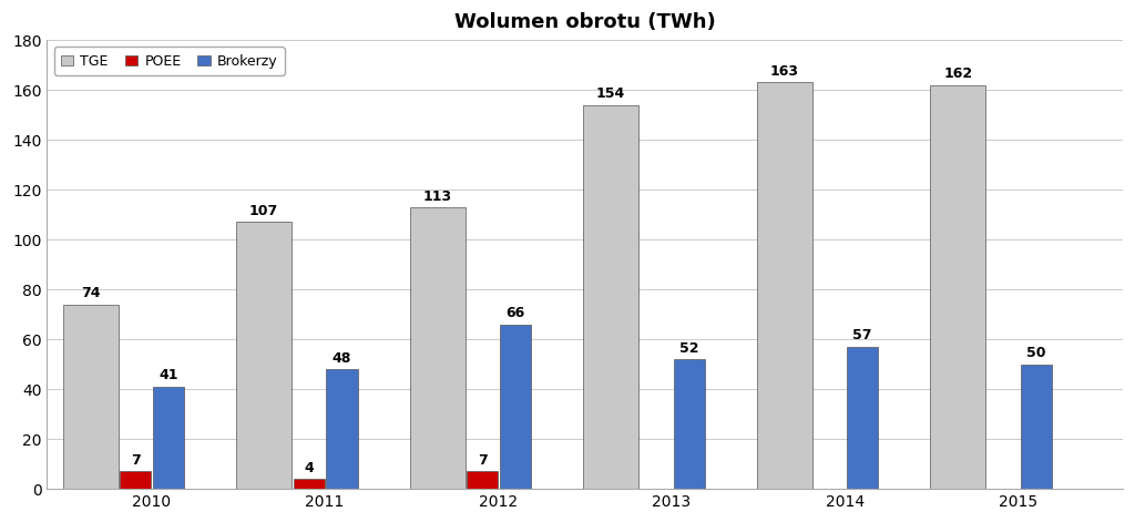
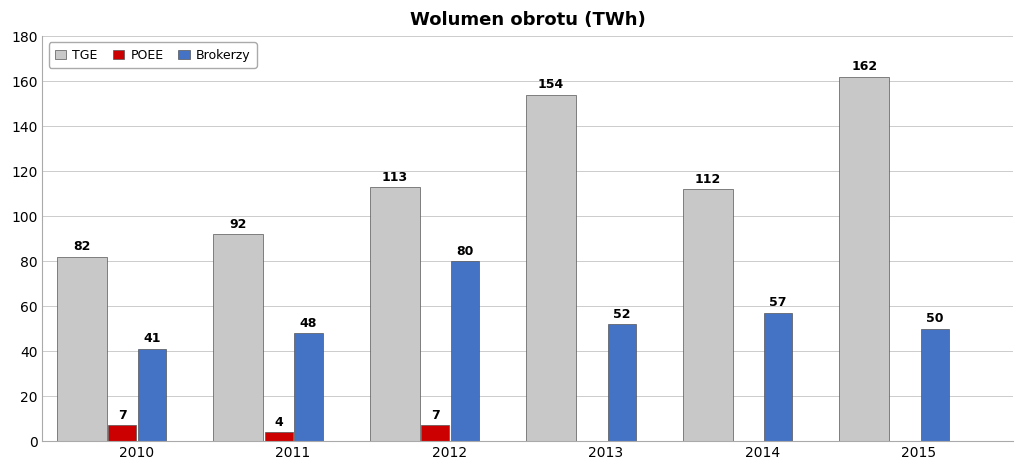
TGE/2010: 74 -> 82
TGE/2011: 107 -> 92
Brokerzy/2012: 66 -> 80
TGE/2014: 163 -> 112
